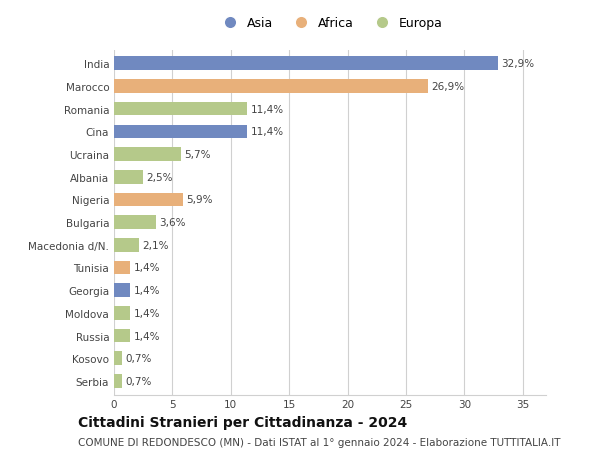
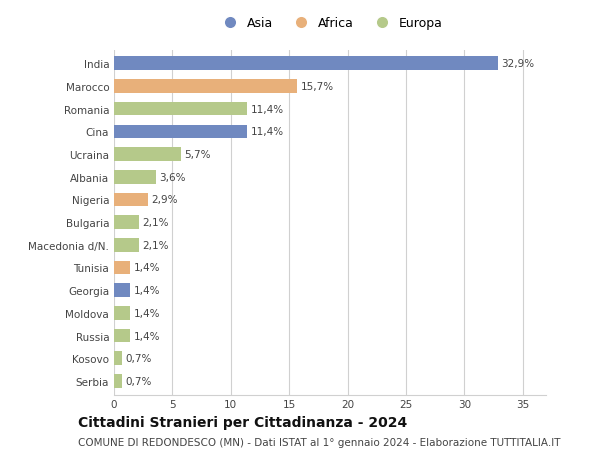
Marocco: 26,9% -> 15,7%
Albania: 2,5% -> 3,6%
Nigeria: 5,9% -> 2,9%
Bulgaria: 3,6% -> 2,1%
